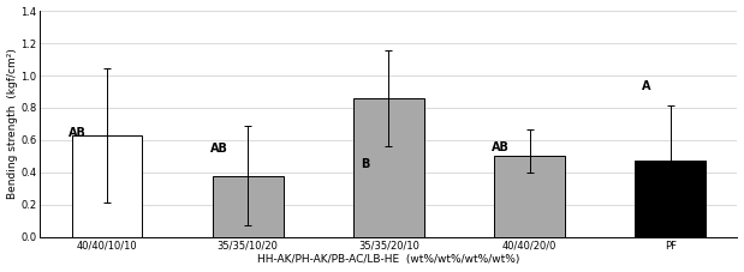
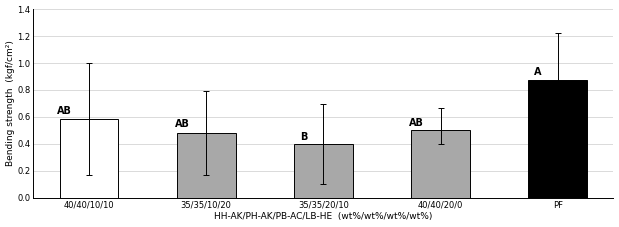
40/40/10/10: 0.63 -> 0.58
35/35/10/20: 0.38 -> 0.48
35/35/20/10: 0.86 -> 0.40
PF: 0.47 -> 0.88
